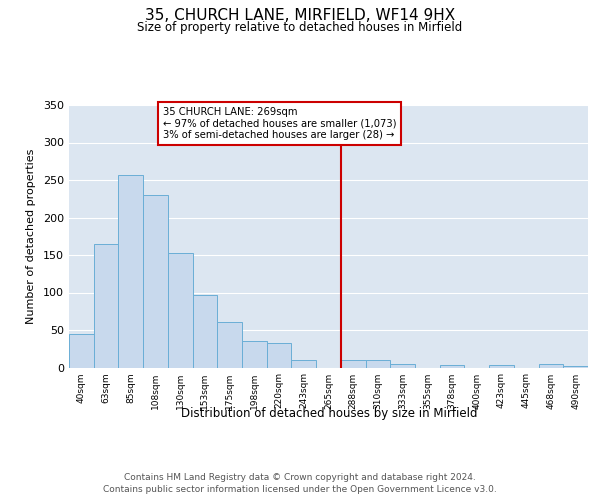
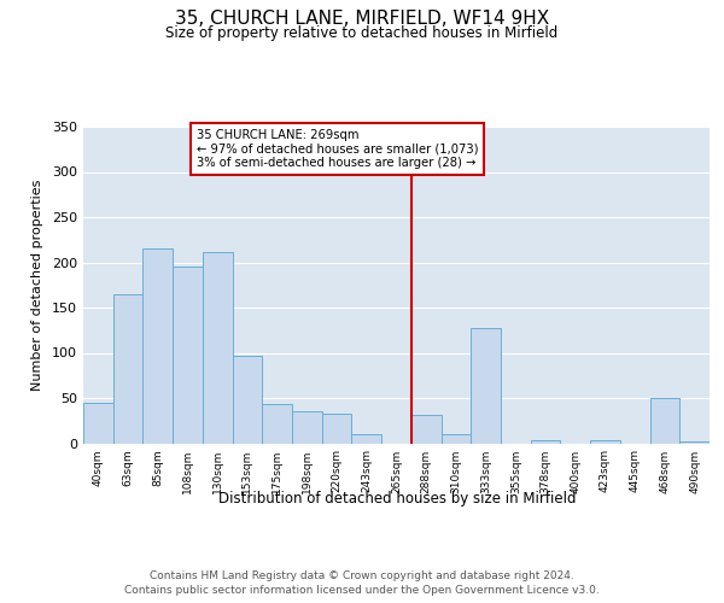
85sqm: 257 -> 216
108sqm: 230 -> 196
130sqm: 153 -> 212
175sqm: 61 -> 44
288sqm: 10 -> 32
333sqm: 5 -> 128
468sqm: 5 -> 50
